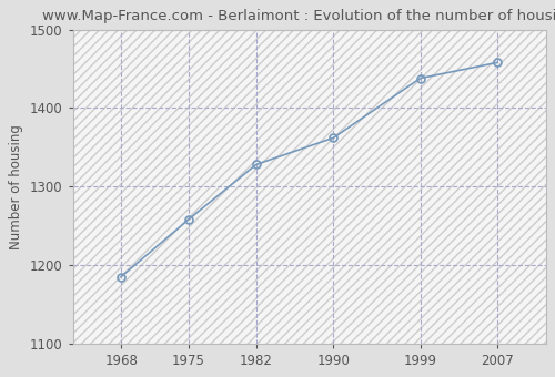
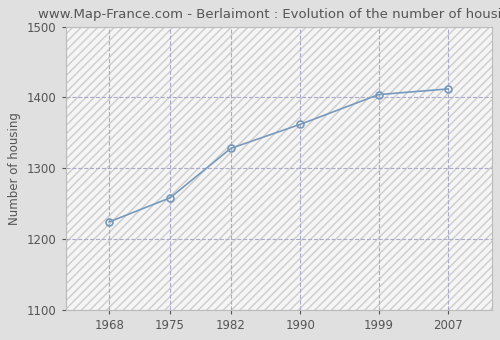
1968: 1185 -> 1224
1999: 1438 -> 1404
2007: 1458 -> 1412
